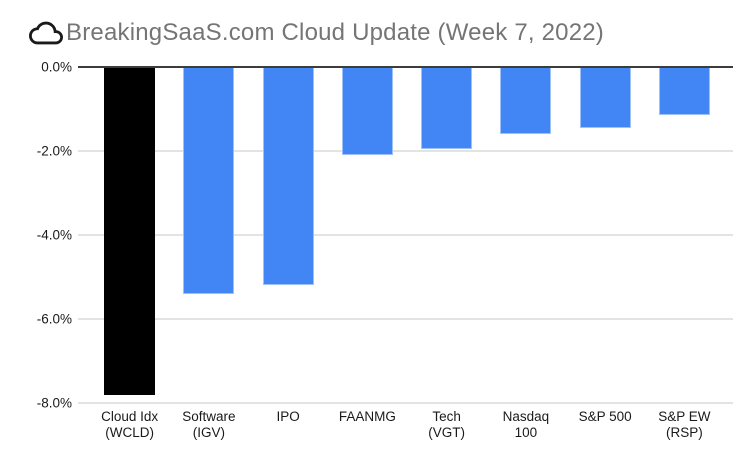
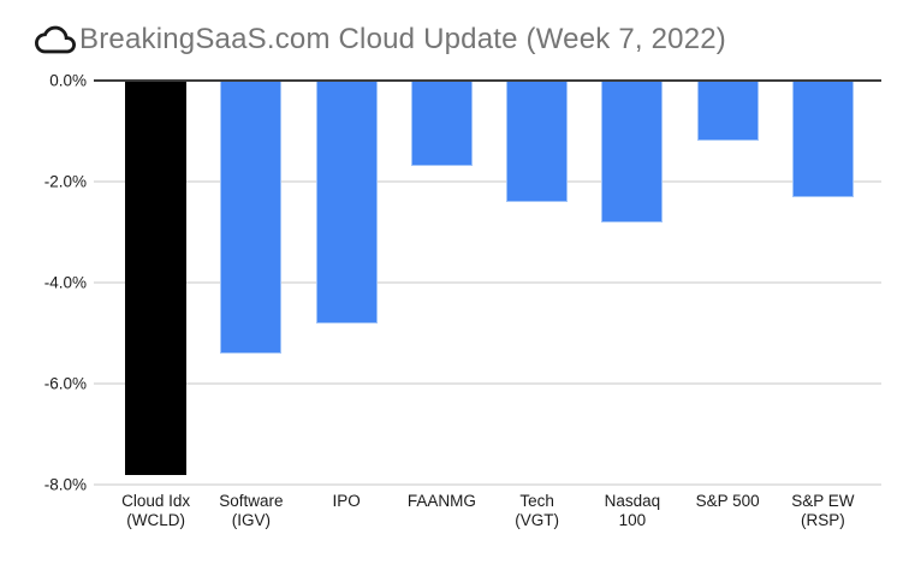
IPO: -5.2% -> -4.8%
FAANMG: -2.1% -> -1.7%
Tech (VGT): -1.9% -> -2.4%
Nasdaq 100: -1.6% -> -2.8%
S&P 500: -1.4% -> -1.2%
S&P EW (RSP): -1.1% -> -2.3%
